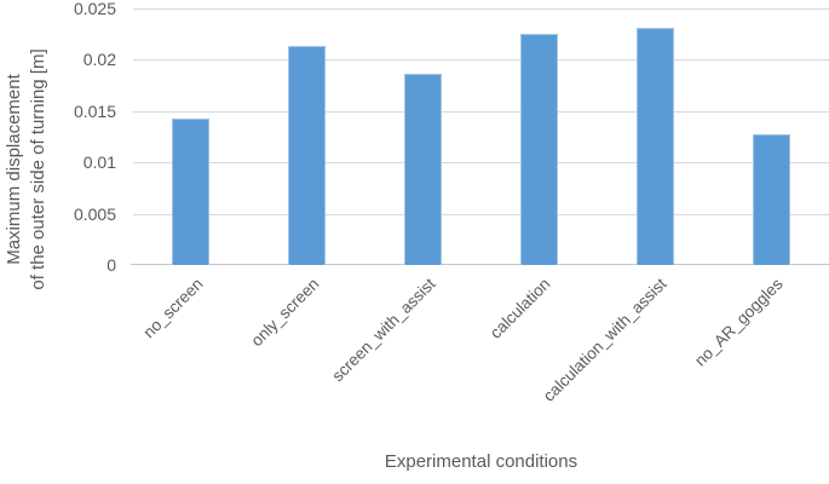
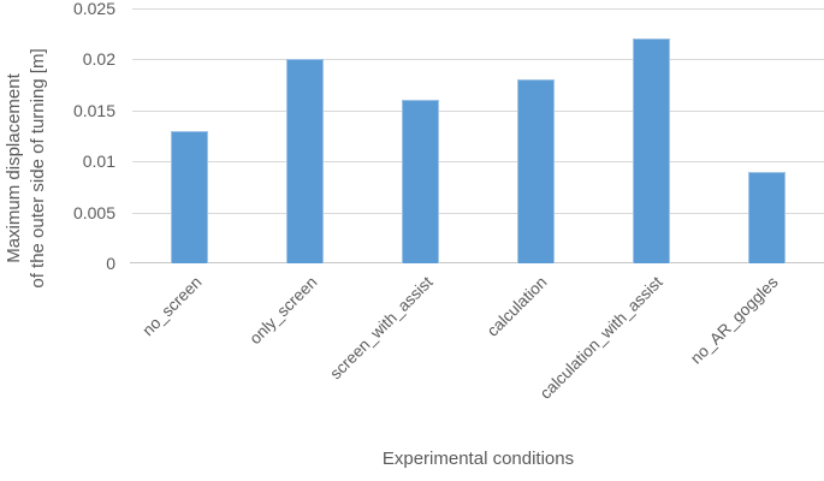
no_screen: 0.014 -> 0.013
only_screen: 0.021 -> 0.020
screen_with_assist: 0.019 -> 0.016
calculation: 0.022 -> 0.018
calculation_with_assist: 0.023 -> 0.022
no_AR_goggles: 0.013 -> 0.009
